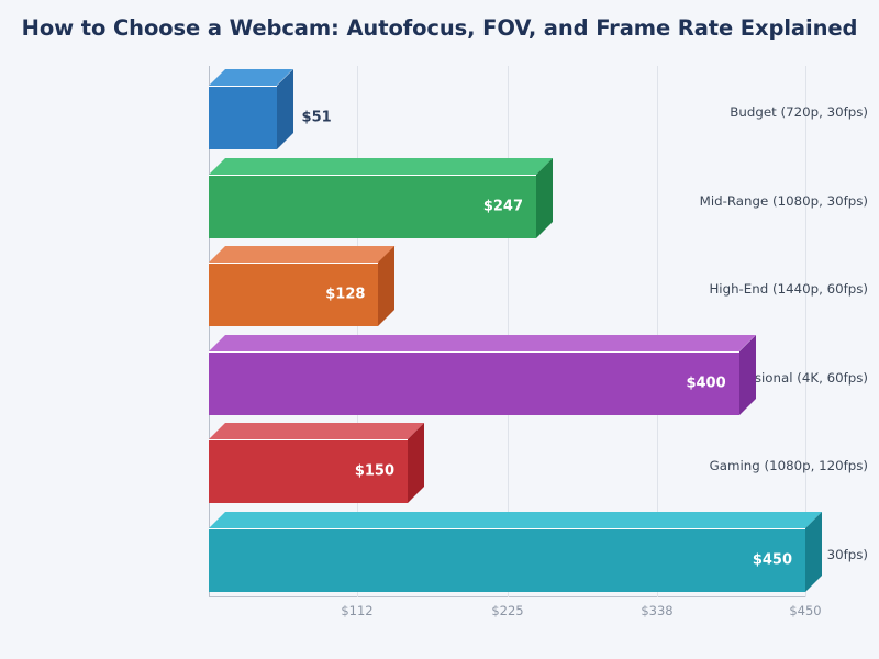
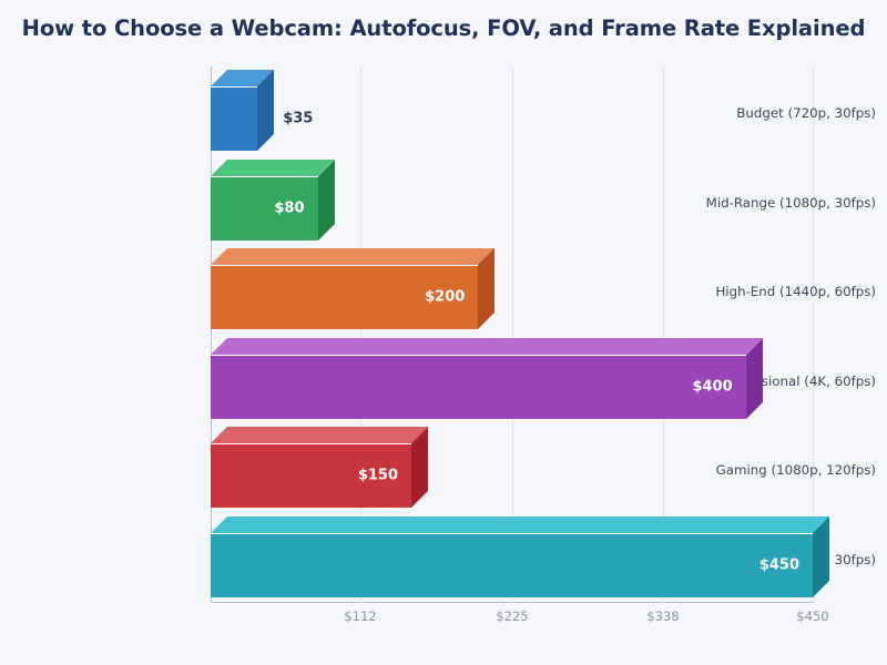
Budget (720p, 30fps): $51 -> $35
Mid-Range (1080p, 30fps): $247 -> $80
High-End (1440p, 60fps): $128 -> $200
